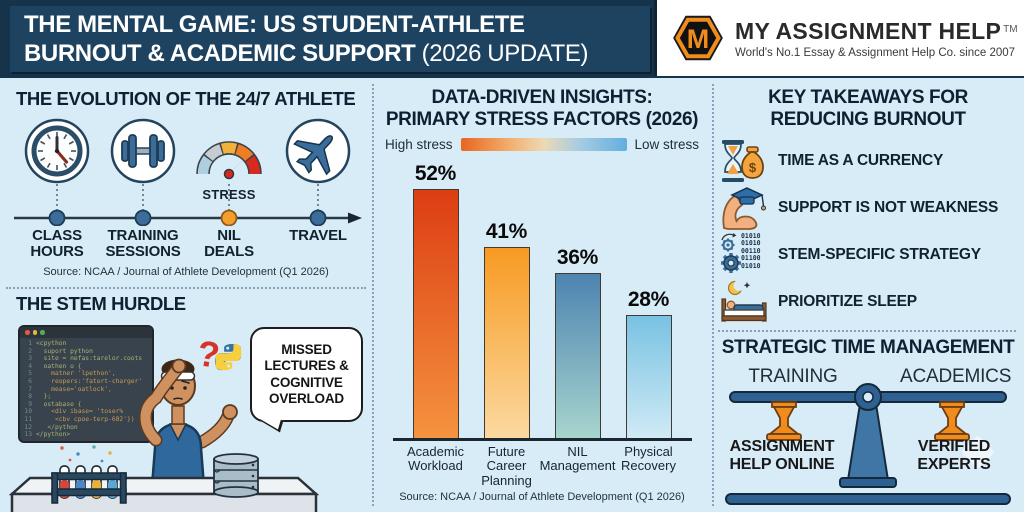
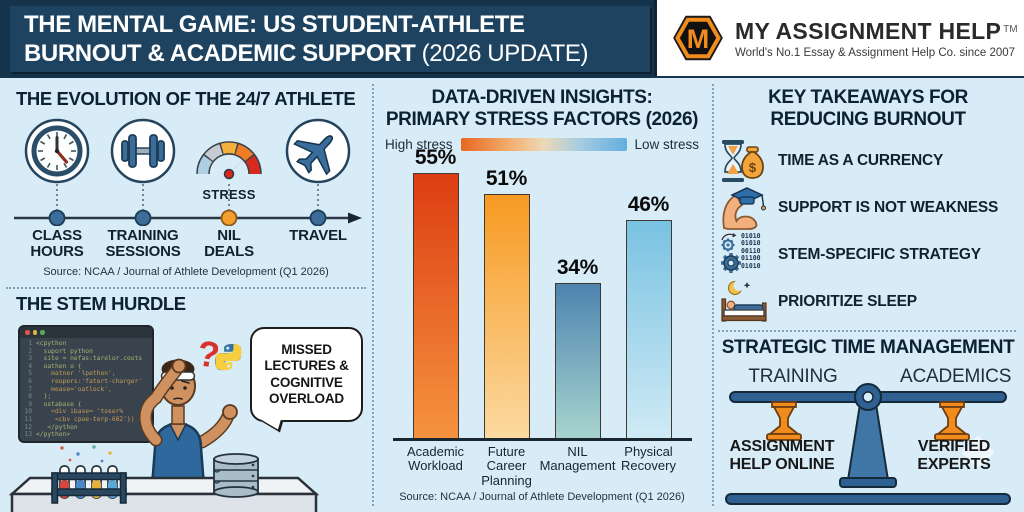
Academic Workload: 52% -> 55%
Future Career Planning: 41% -> 51%
NIL Management: 36% -> 34%
Physical Recovery: 28% -> 46%
